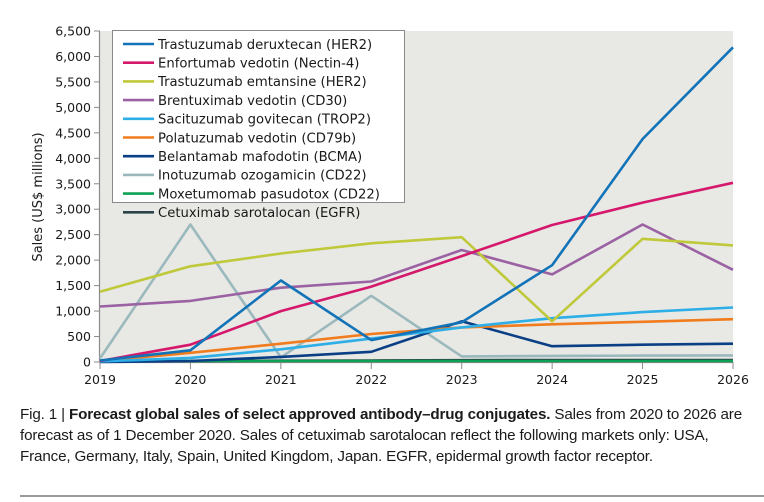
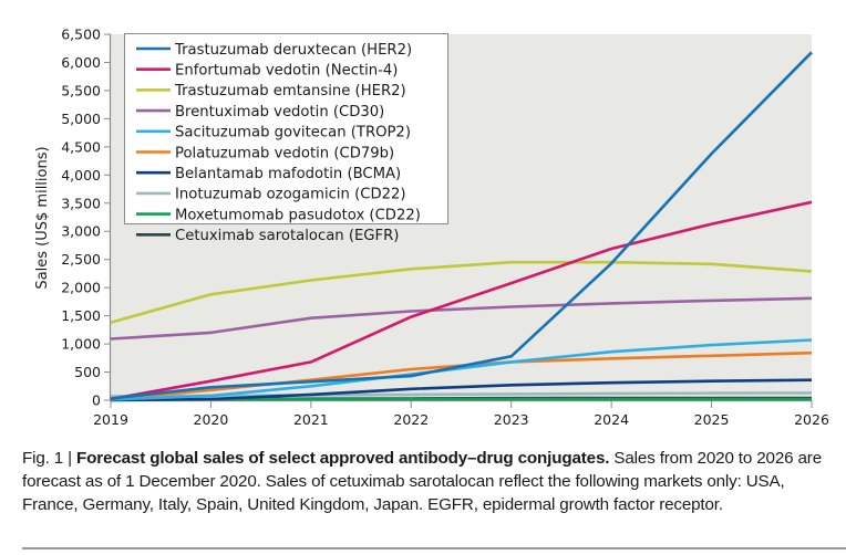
Inotuzumab ozogamicin (CD22)/2020: 2700 -> 100
Trastuzumab deruxtecan (HER2)/2021: 1600 -> 300
Enfortumab vedotin (Nectin-4)/2021: 1000 -> 700
Inotuzumab ozogamicin (CD22)/2022: 1300 -> 100
Brentuximab vedotin (CD30)/2023: 2200 -> 1700
Belantamab mafodotin (BCMA)/2023: 800 -> 300
Trastuzumab deruxtecan (HER2)/2024: 1900 -> 2400
Trastuzumab emtansine (HER2)/2024: 800 -> 2400
Brentuximab vedotin (CD30)/2025: 2700 -> 1800
